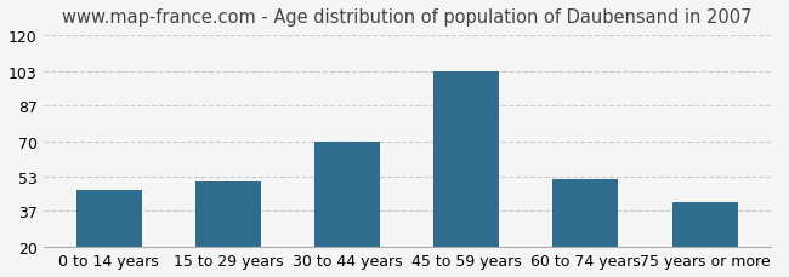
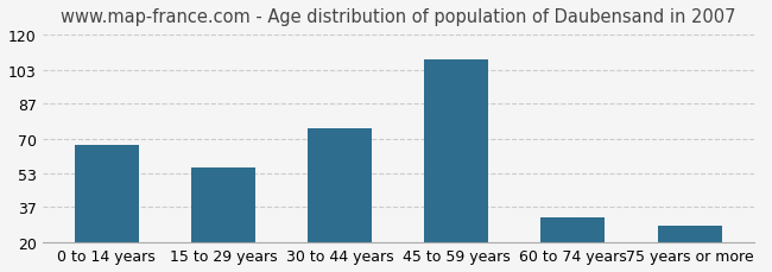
0 to 14 years: 47 -> 67
15 to 29 years: 51 -> 56
30 to 44 years: 70 -> 75
45 to 59 years: 103 -> 108
60 to 74 years: 52 -> 32
75 years or more: 41 -> 28
